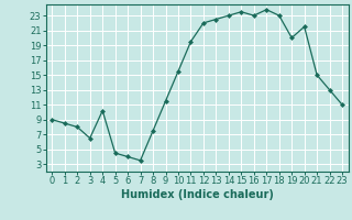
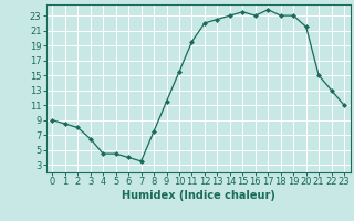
4: 10.2 -> 4.5
19: 20.0 -> 23.0
